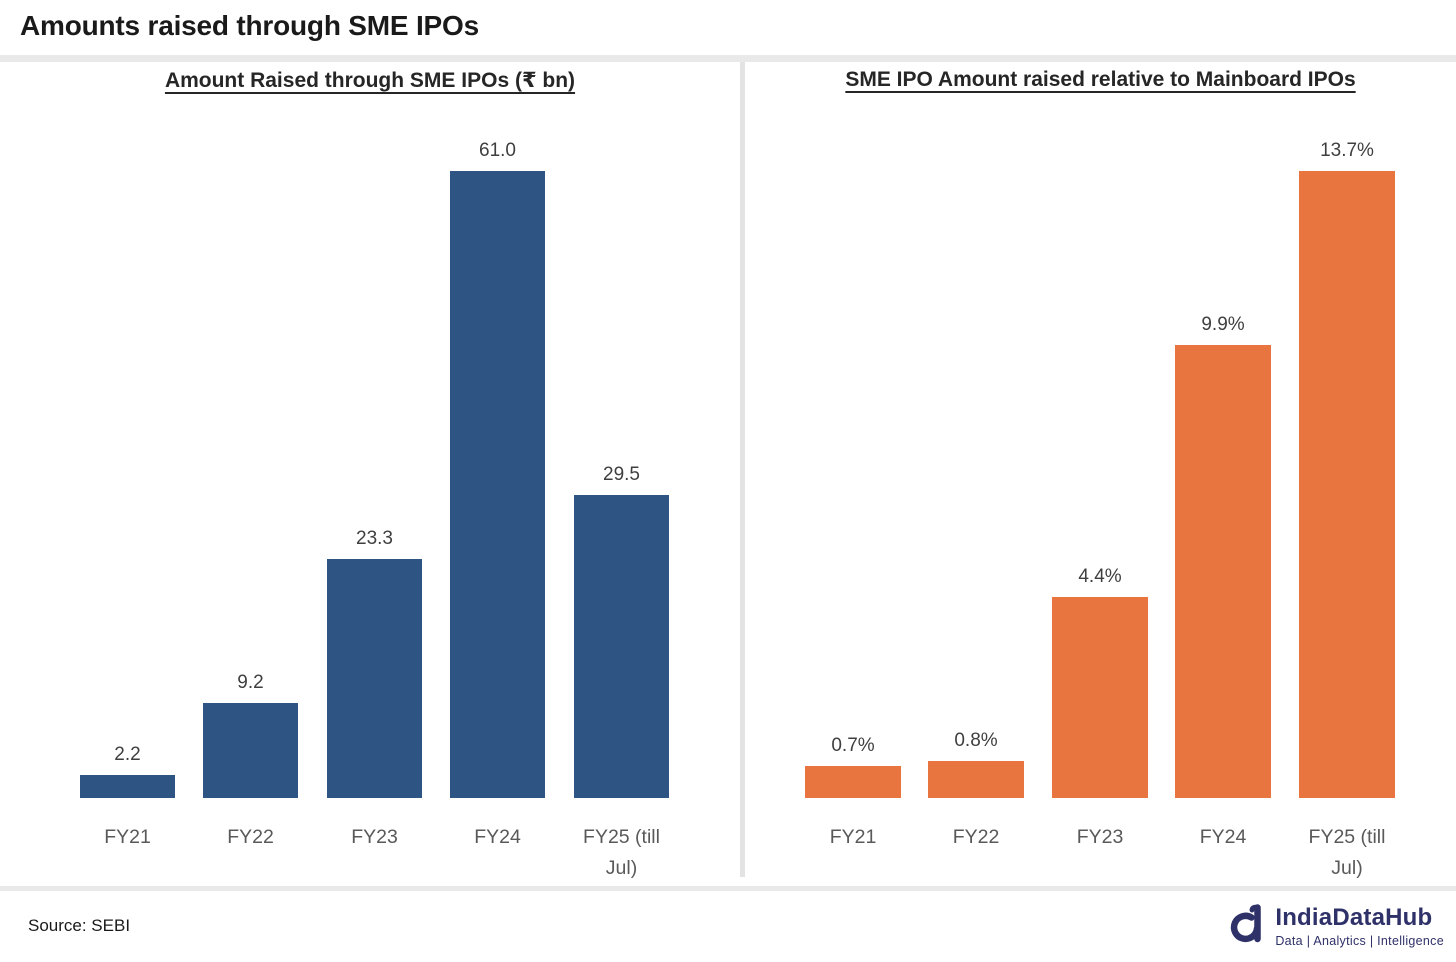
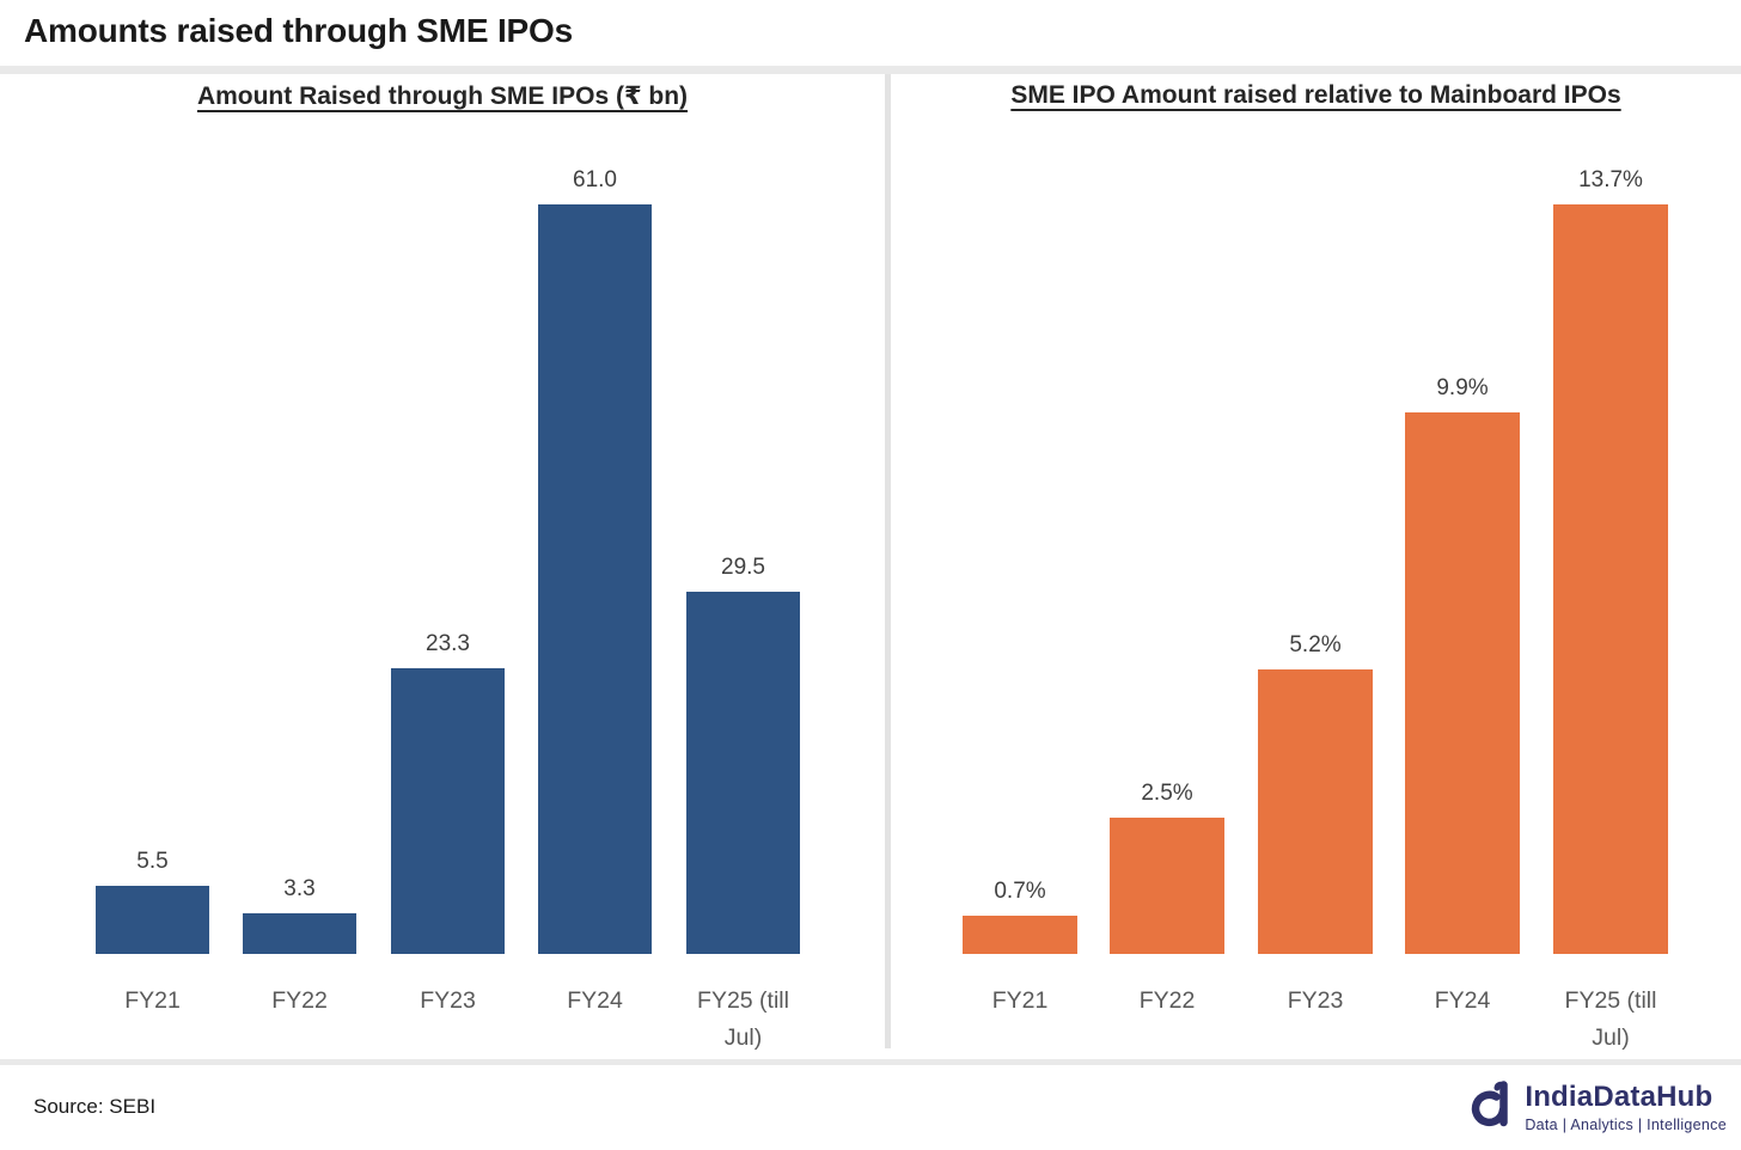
Amount Raised through SME IPOs (₹ bn)/FY21: 2.2 -> 5.5
Amount Raised through SME IPOs (₹ bn)/FY22: 9.2 -> 3.3
SME IPO Amount raised relative to Mainboard IPOs/FY22: 0.8% -> 2.5%
SME IPO Amount raised relative to Mainboard IPOs/FY23: 4.4% -> 5.2%
